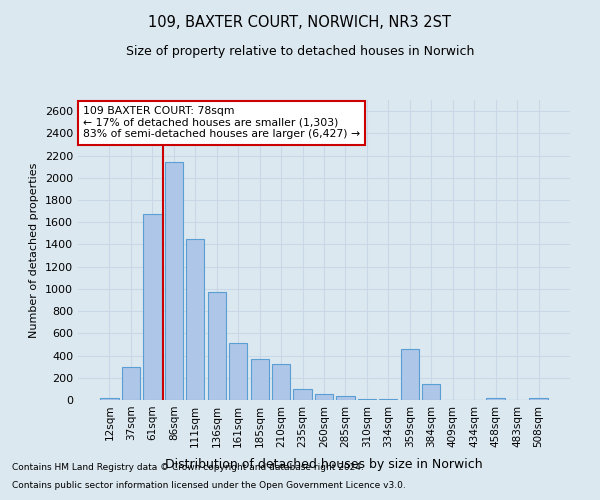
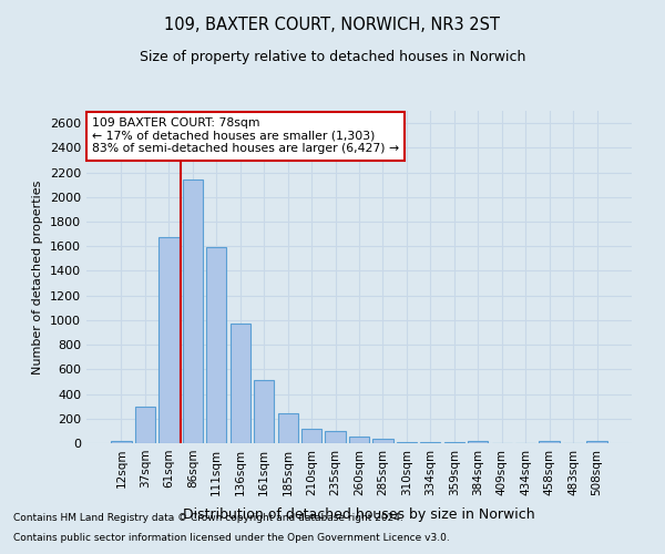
111sqm: 1450 -> 1590
185sqm: 370 -> 240
210sqm: 320 -> 120
359sqm: 460 -> 0
384sqm: 140 -> 20
